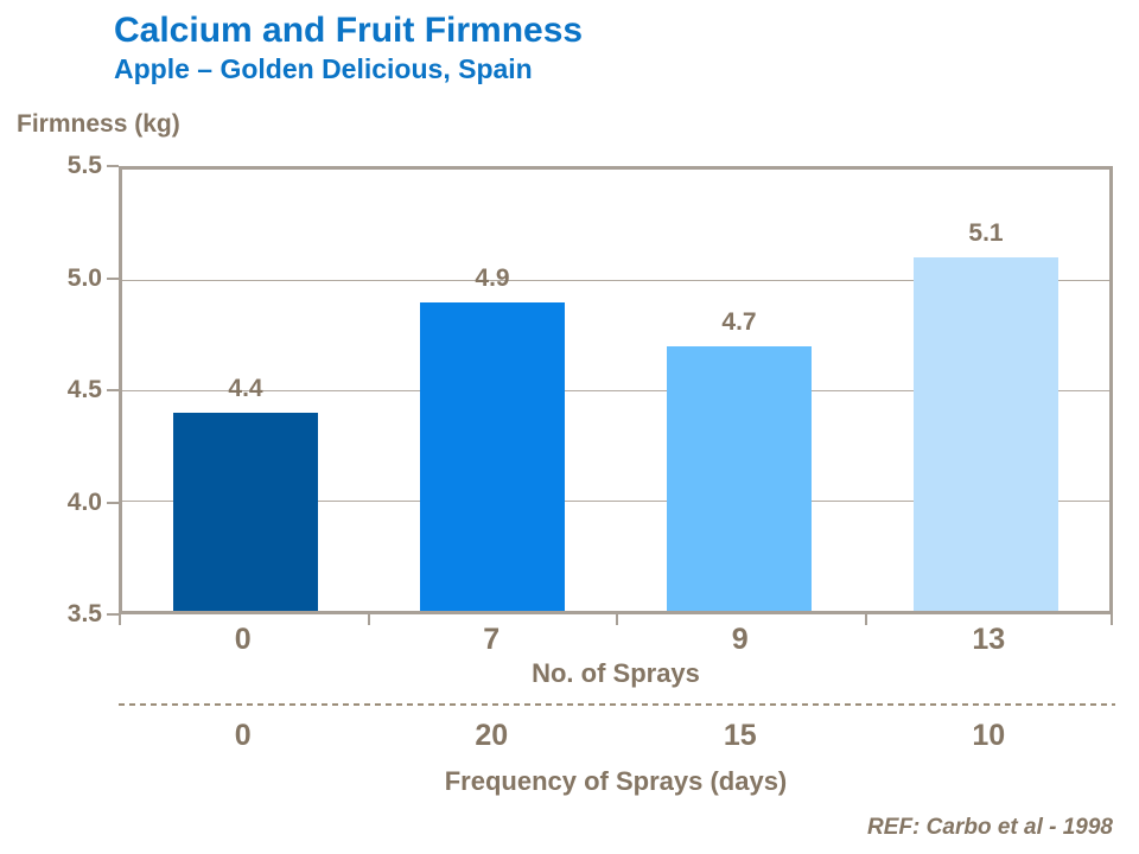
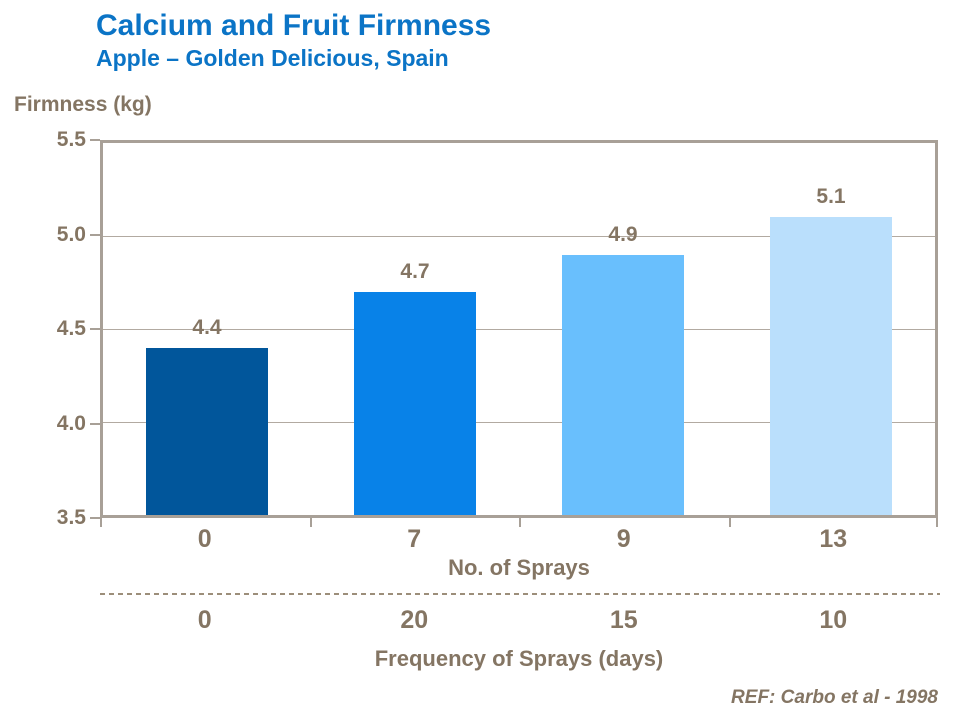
7: 4.9 -> 4.7
9: 4.7 -> 4.9
